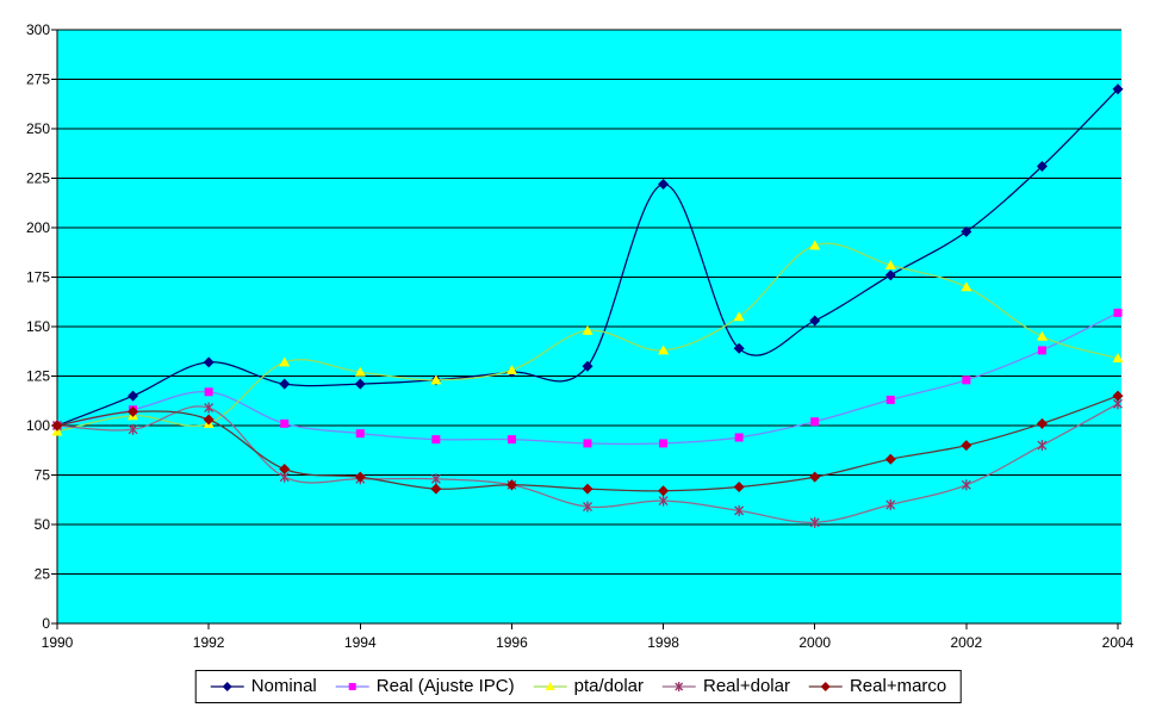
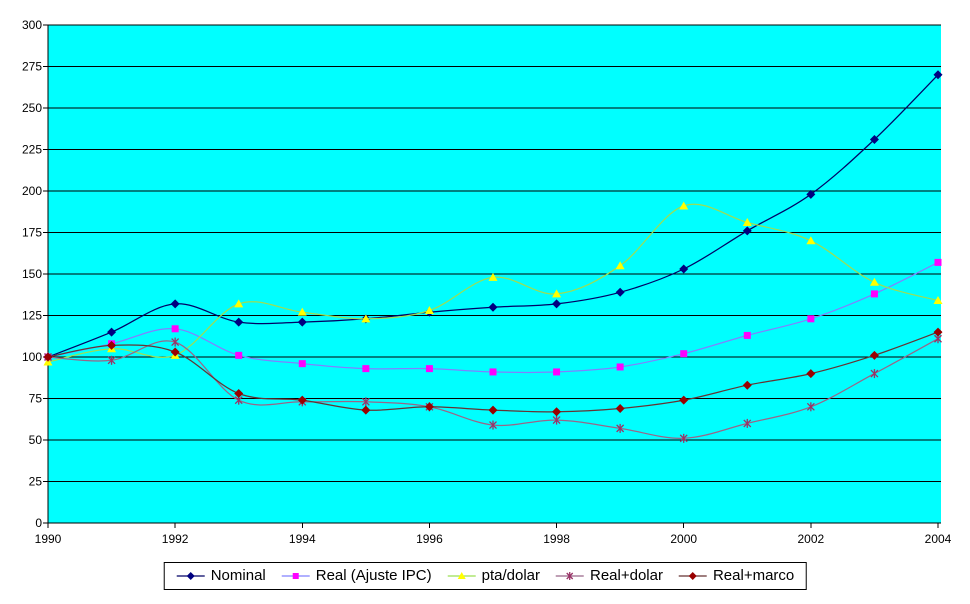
Nominal/1998: 222 -> 132
